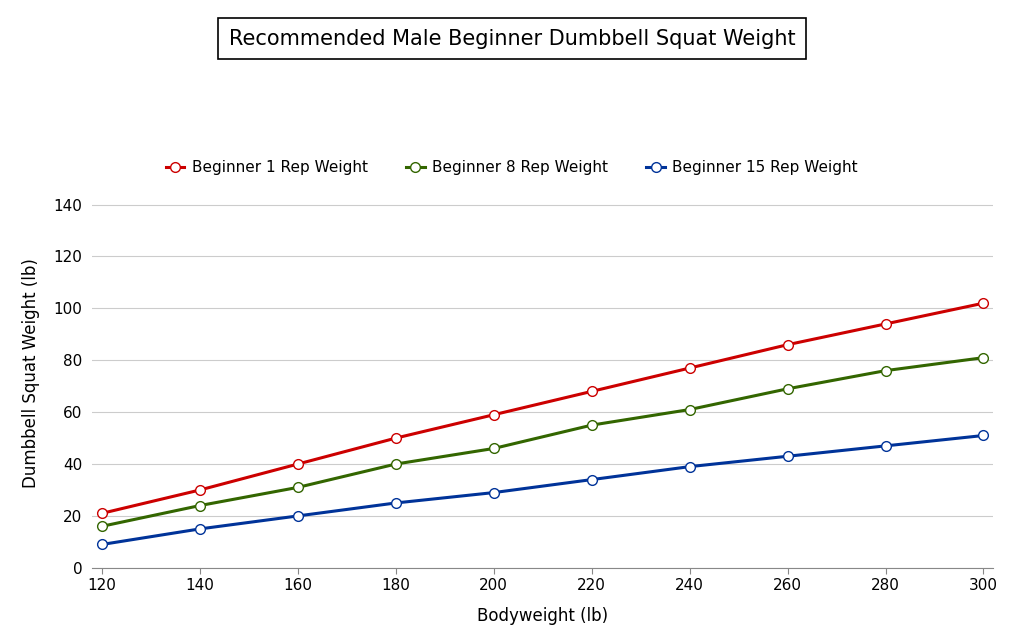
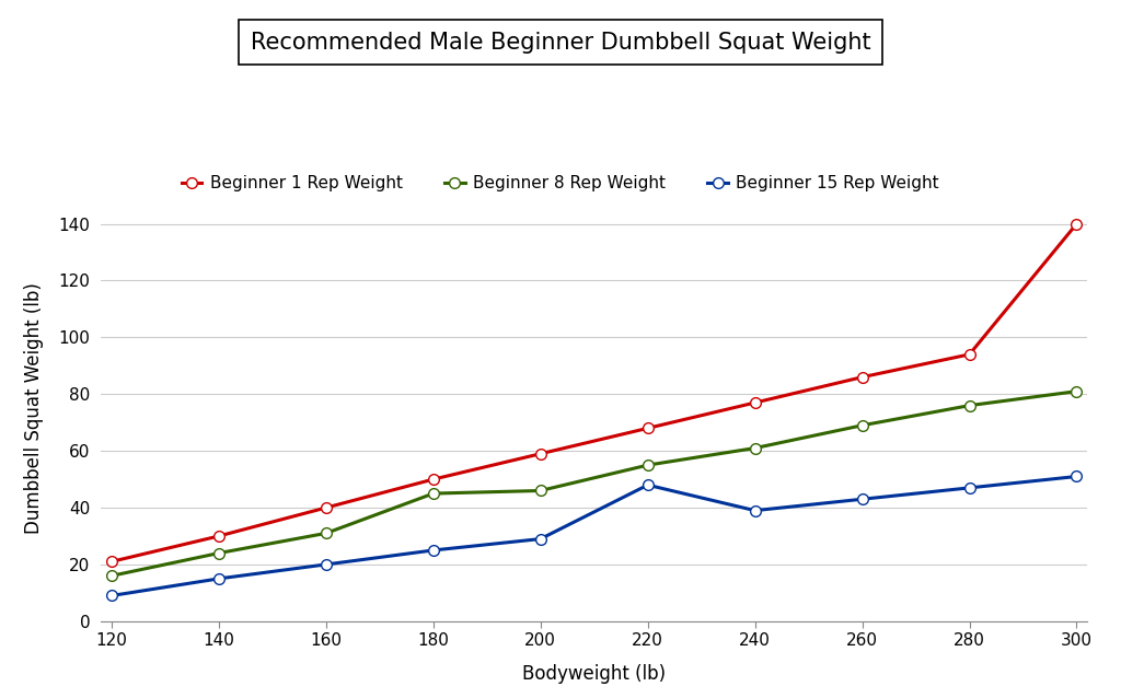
Beginner 8 Rep Weight/180: 40 -> 45
Beginner 15 Rep Weight/220: 34 -> 48
Beginner 1 Rep Weight/300: 102 -> 140
